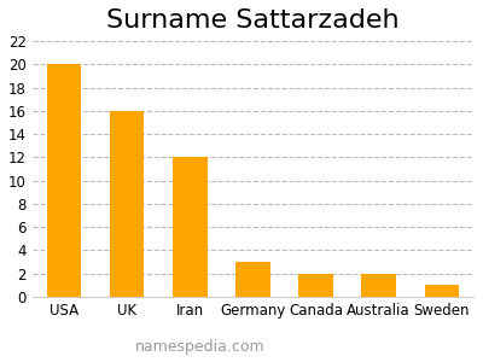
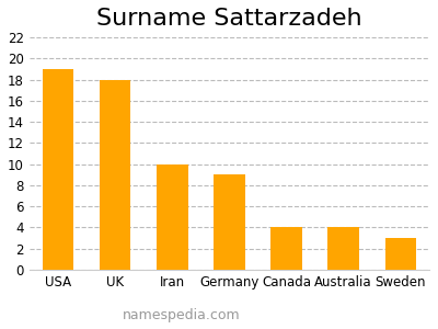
USA: 20 -> 19
UK: 16 -> 18
Iran: 12 -> 10
Germany: 3 -> 9
Canada: 2 -> 4
Australia: 2 -> 4
Sweden: 1 -> 3
